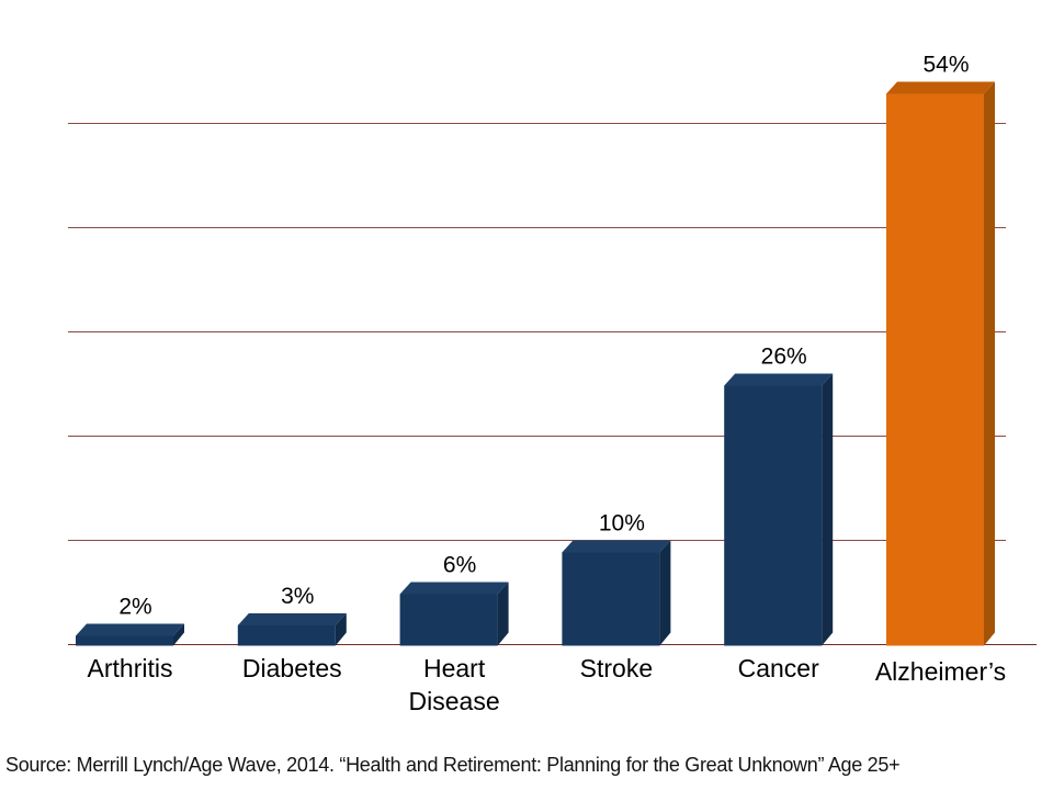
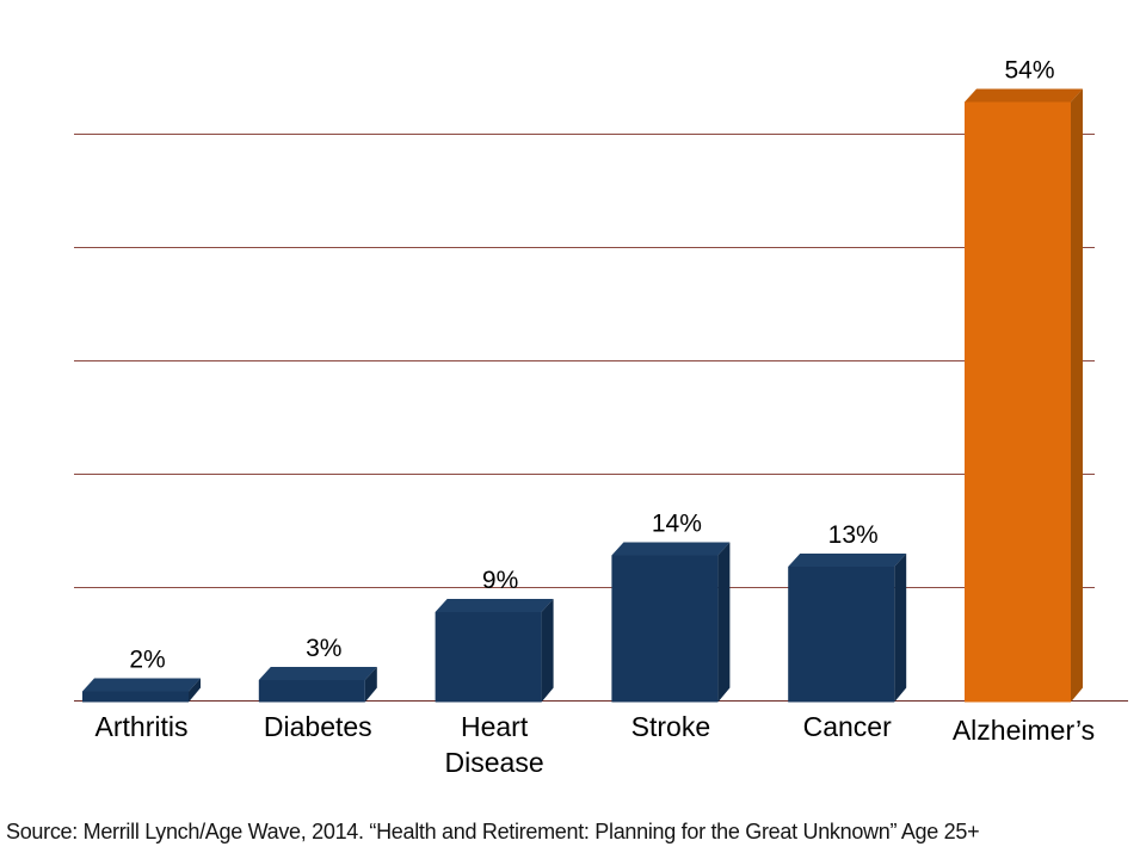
Heart Disease: 6% -> 9%
Stroke: 10% -> 14%
Cancer: 26% -> 13%
